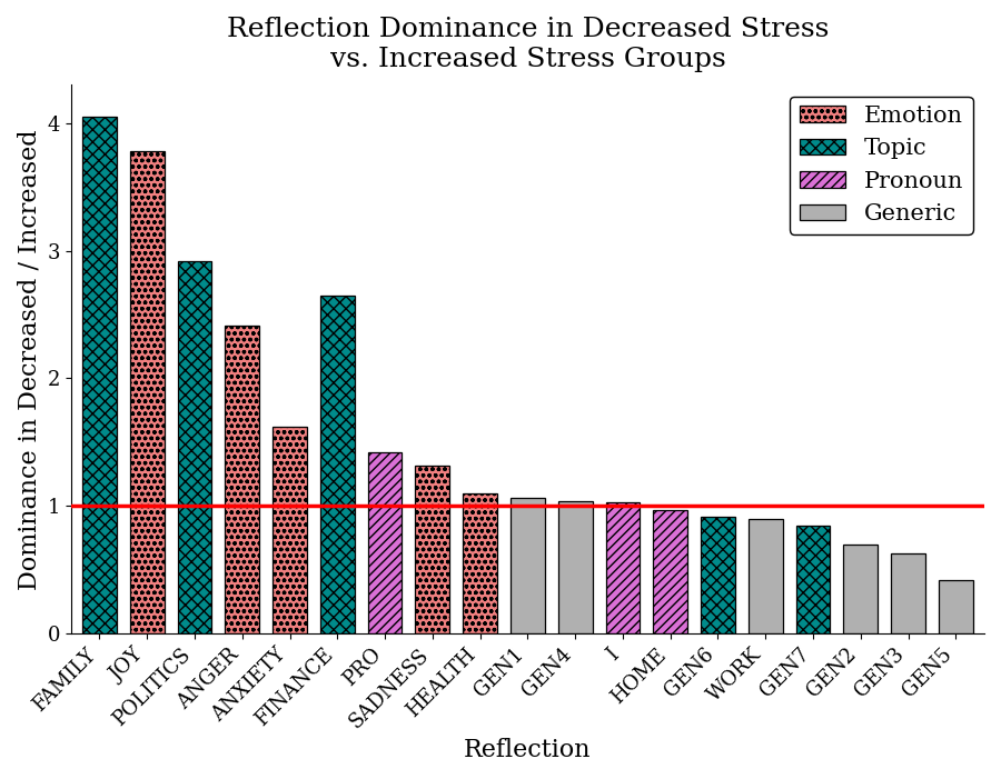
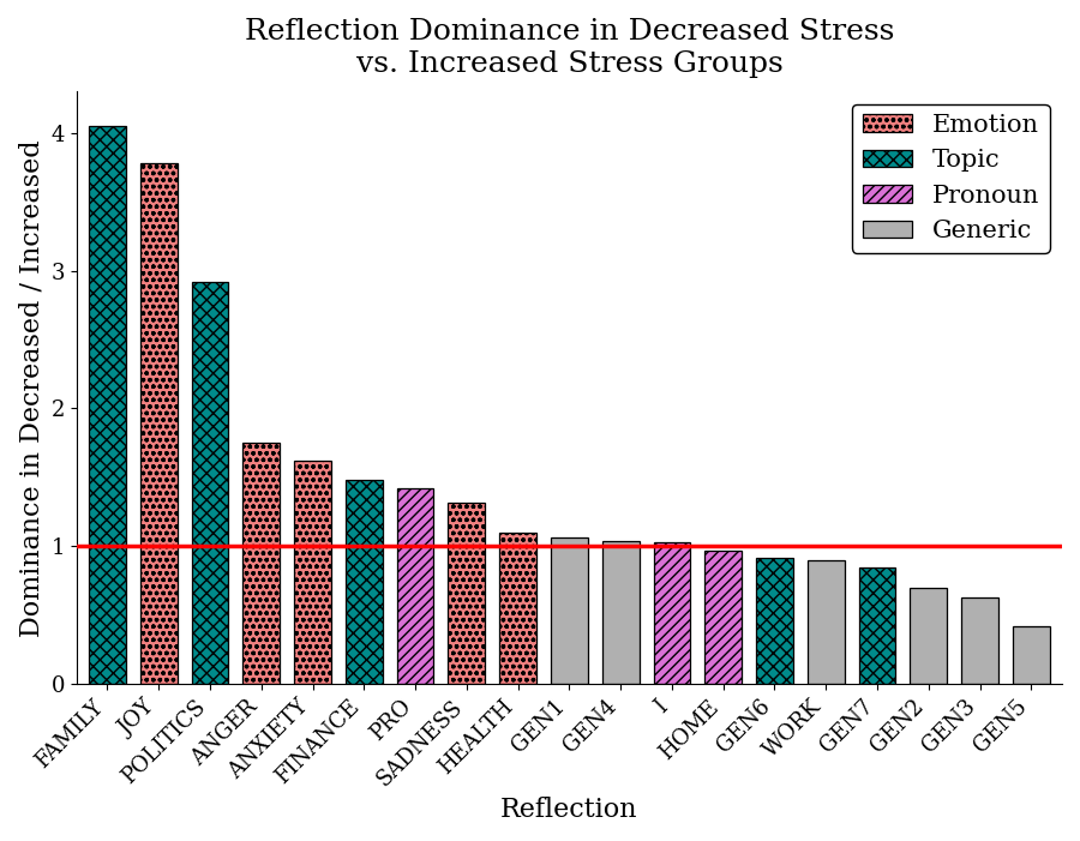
ANGER: 2.41 -> 1.75
FINANCE: 2.65 -> 1.48
